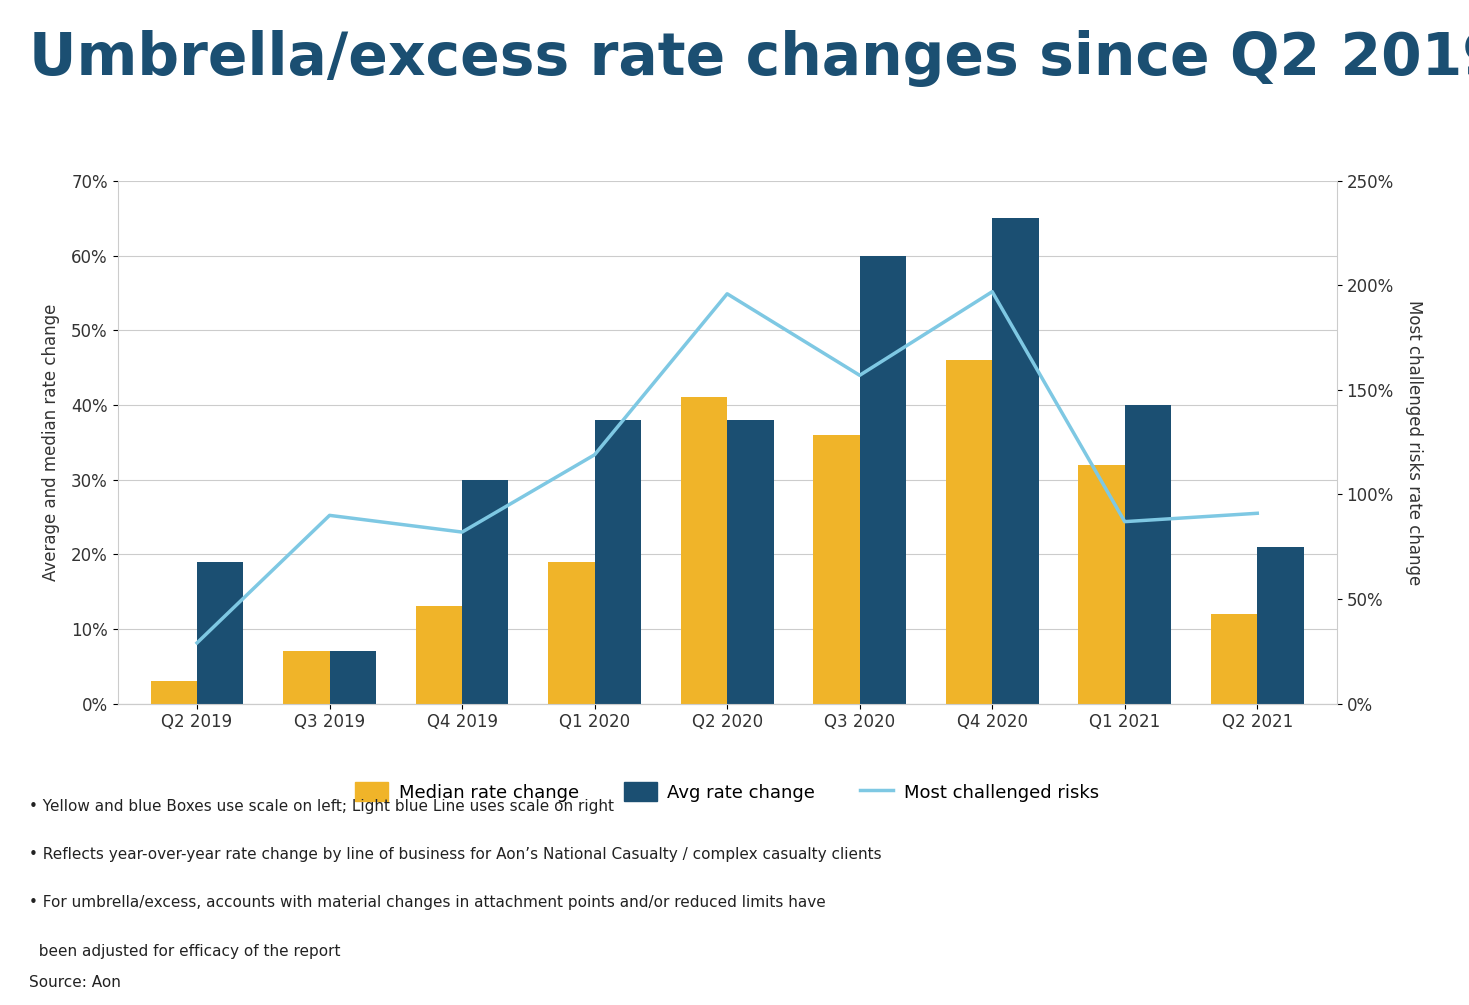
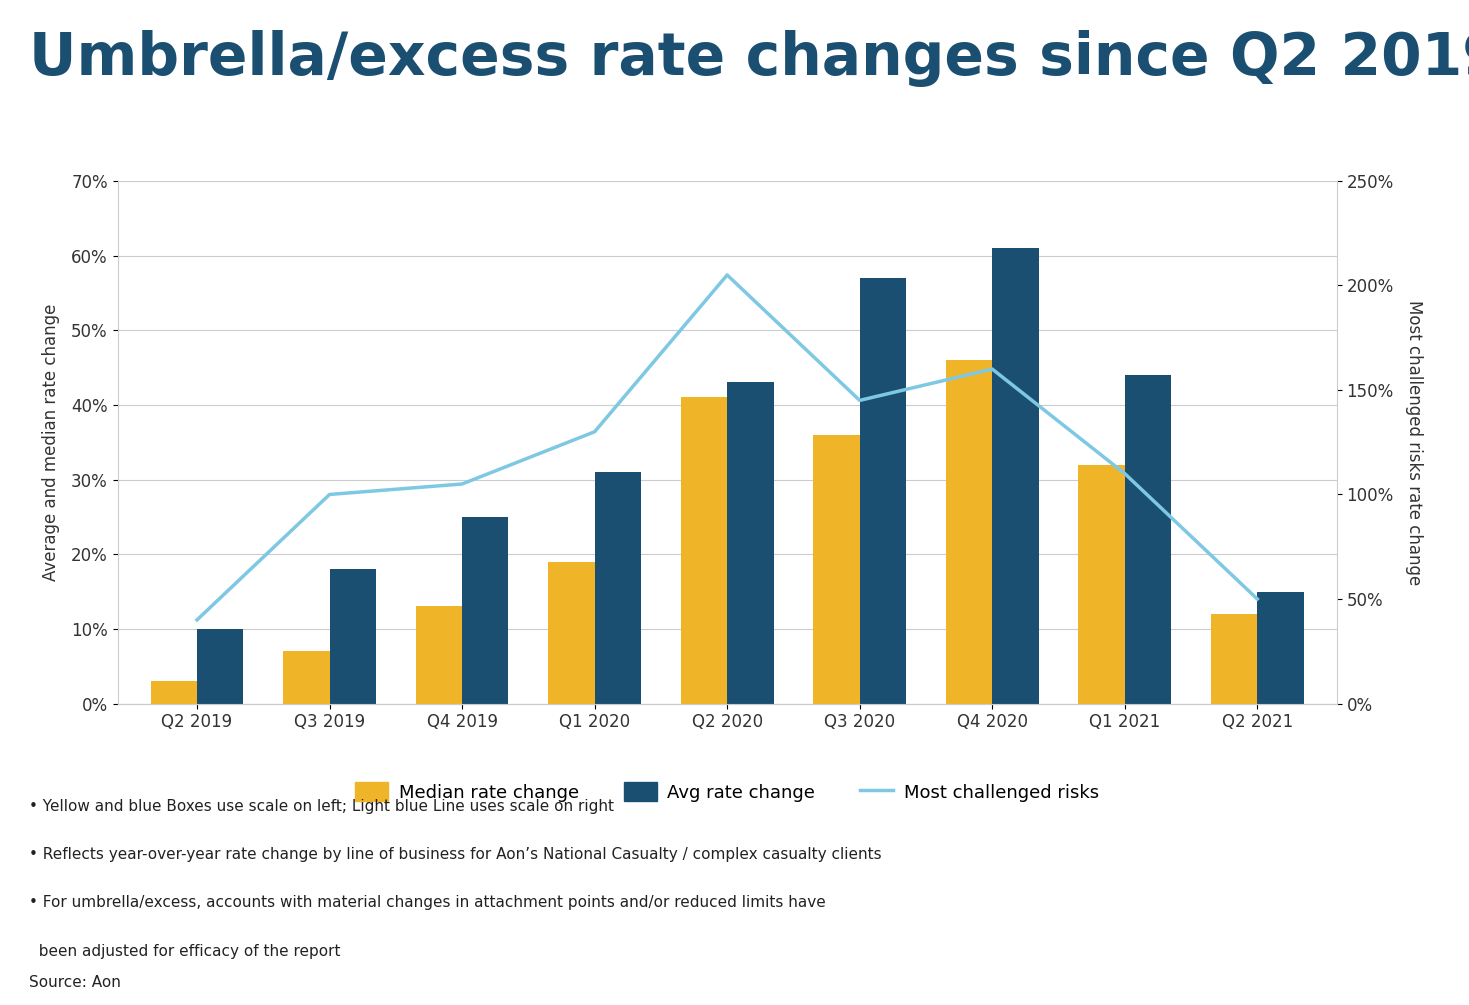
Most challenged risks/Q2 2019: 29% -> 40%
Avg rate change/Q2 2019: 19% -> 10%
Most challenged risks/Q3 2019: 90% -> 100%
Avg rate change/Q3 2019: 7% -> 18%
Most challenged risks/Q4 2019: 82% -> 105%
Avg rate change/Q4 2019: 30% -> 25%
Most challenged risks/Q1 2020: 119% -> 130%
Avg rate change/Q1 2020: 38% -> 31%
Most challenged risks/Q2 2020: 196% -> 205%
Avg rate change/Q2 2020: 38% -> 43%
Most challenged risks/Q3 2020: 157% -> 145%
Avg rate change/Q3 2020: 60% -> 57%
Most challenged risks/Q4 2020: 197% -> 160%
Avg rate change/Q4 2020: 65% -> 61%
Most challenged risks/Q1 2021: 87% -> 110%
Avg rate change/Q1 2021: 40% -> 44%
Most challenged risks/Q2 2021: 91% -> 50%
Avg rate change/Q2 2021: 21% -> 15%
